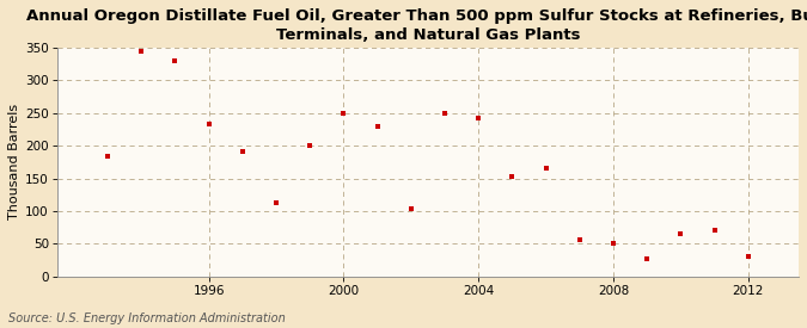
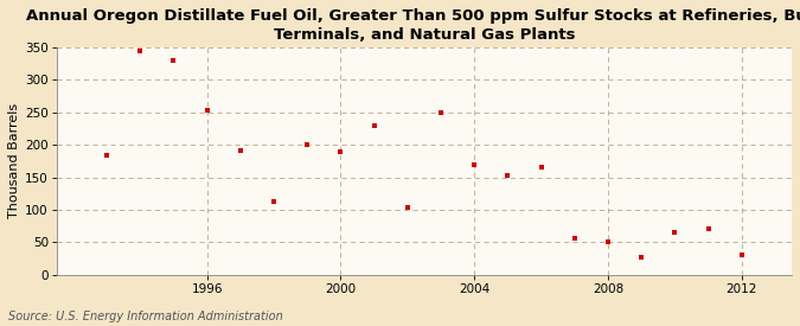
1996: 234 -> 254
2000: 250 -> 189
2004: 242 -> 170
